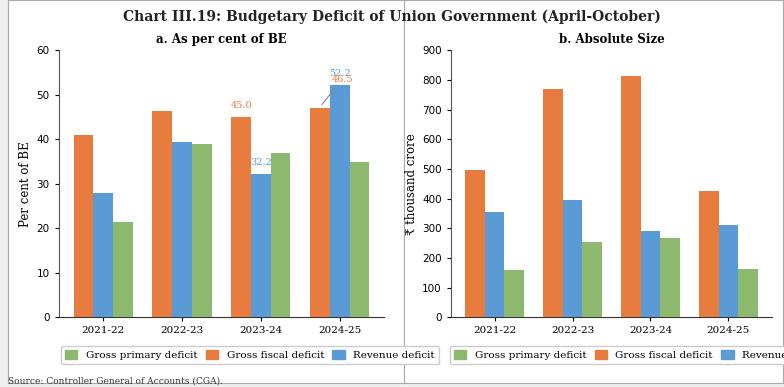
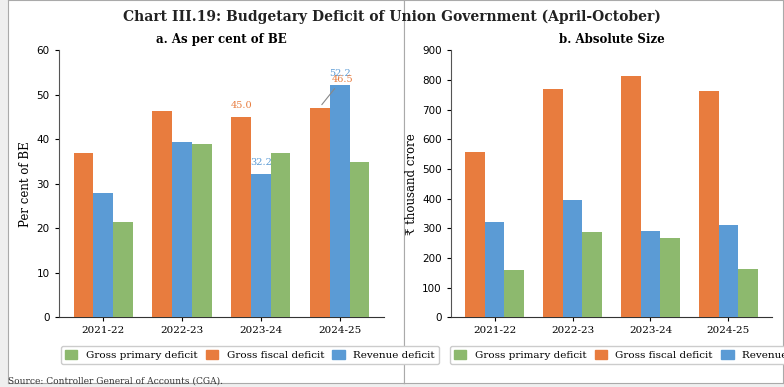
a. As per cent of BE/Gross fiscal deficit/2021-22: 41.0 -> 37.0
b. Absolute Size/Gross fiscal deficit/2021-22: 495 -> 558
b. Absolute Size/Revenue deficit/2021-22: 355 -> 323
b. Absolute Size/Gross primary deficit/2022-23: 255 -> 288
b. Absolute Size/Gross fiscal deficit/2024-25: 425 -> 762
